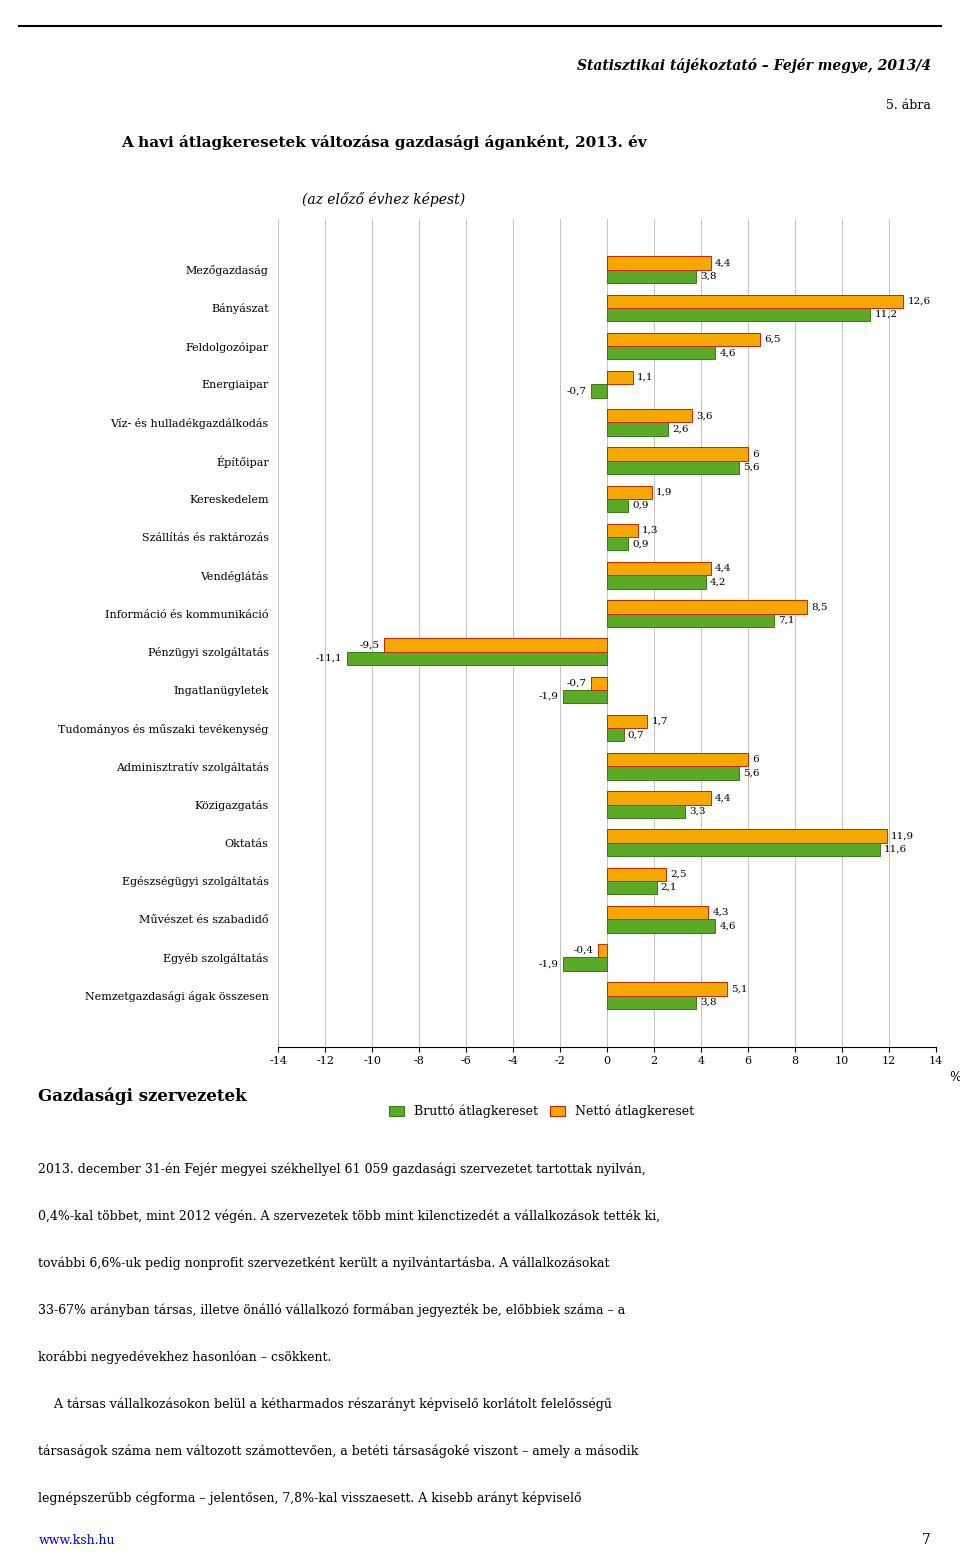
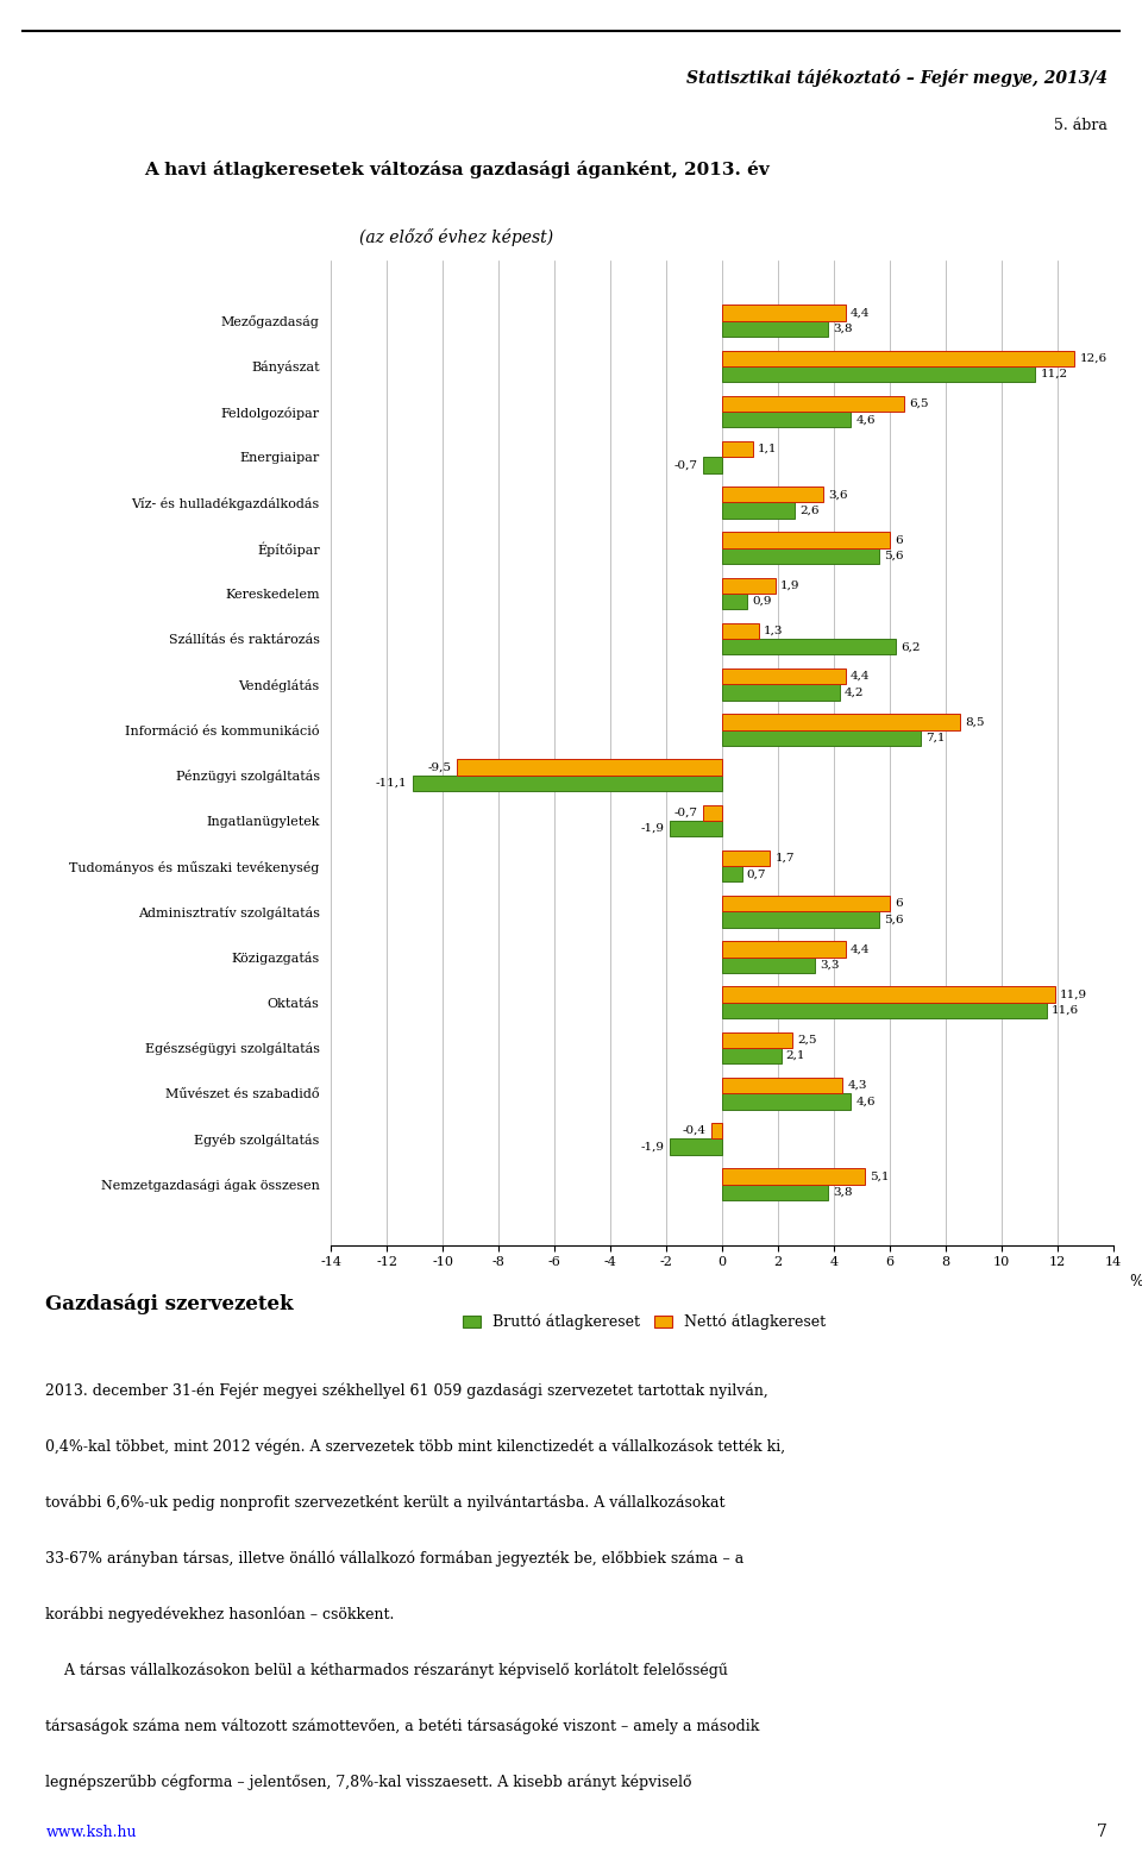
Bruttó átlagkereset/Szállítás és raktározás: 0,9 -> 6,2
